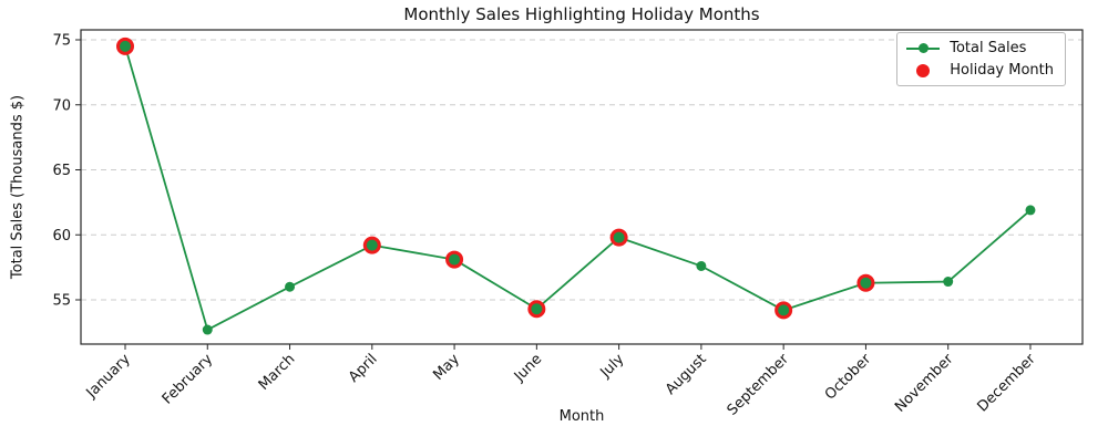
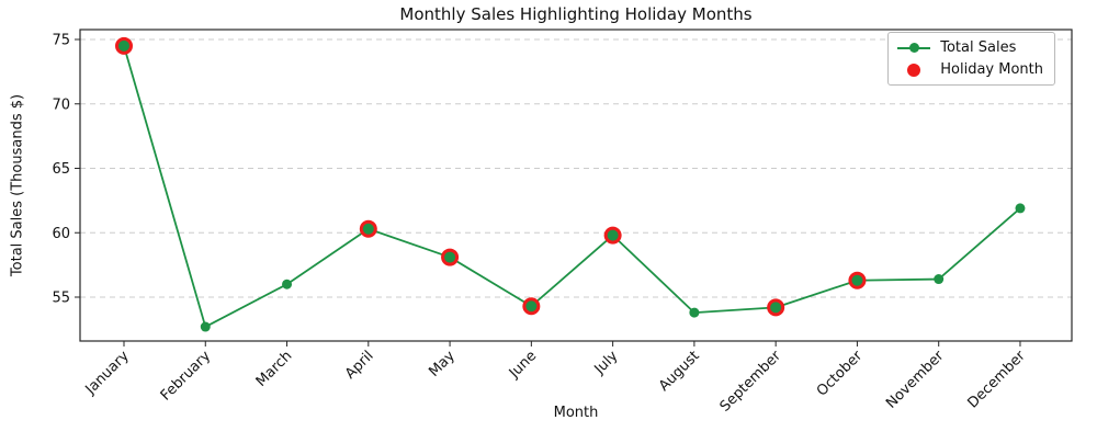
April: 59.2 -> 60.3
August: 57.6 -> 53.8
